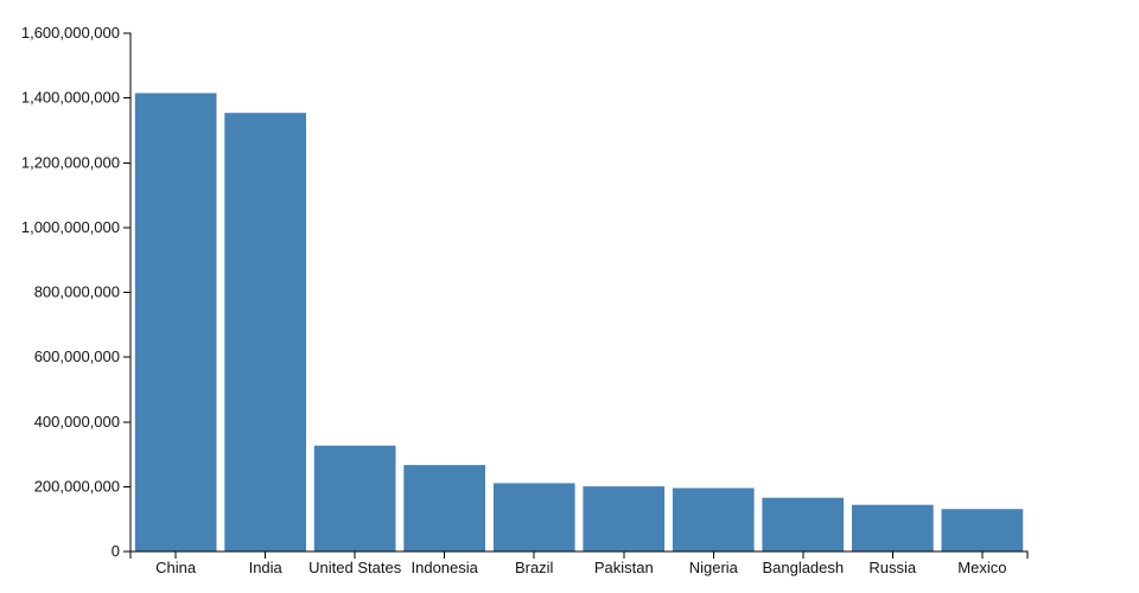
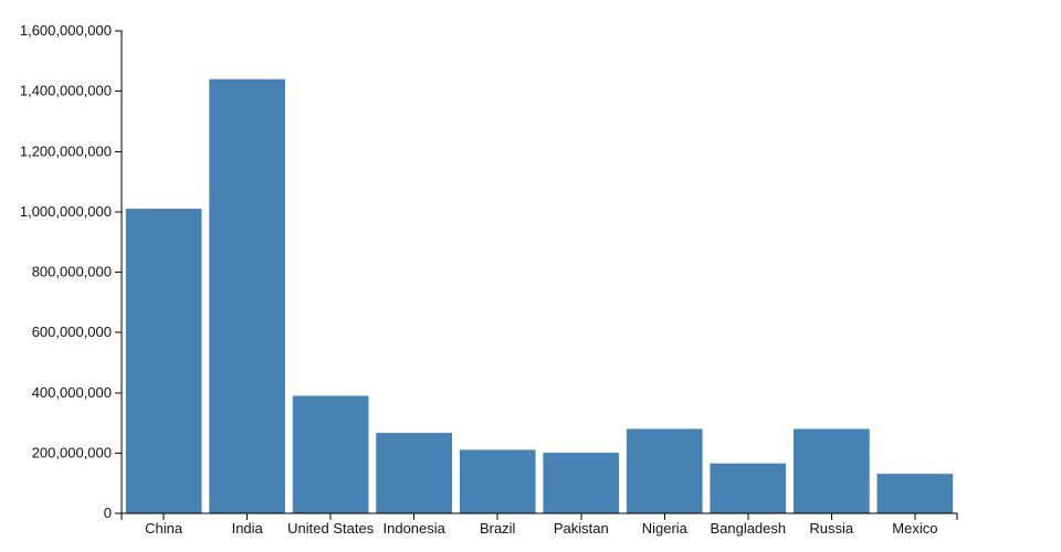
China: 1420000000 -> 1010000000
India: 1350000000 -> 1440000000
United States: 330000000 -> 390000000
Nigeria: 200000000 -> 280000000
Russia: 140000000 -> 280000000
